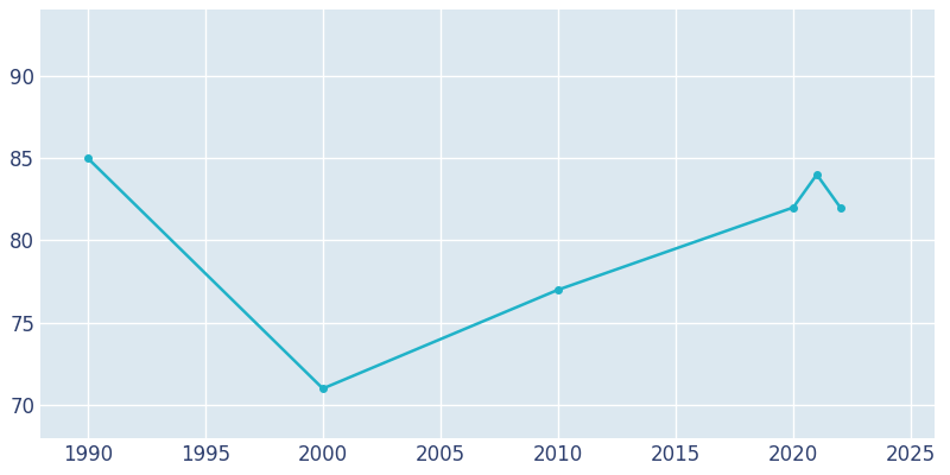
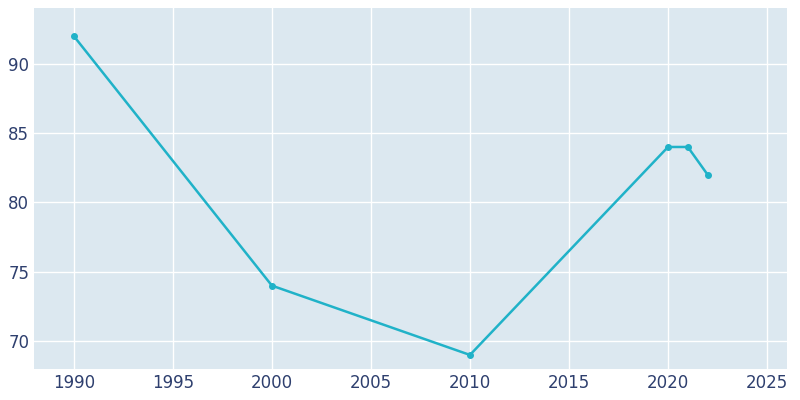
1990: 85 -> 92
2000: 71 -> 74
2010: 77 -> 69
2020: 82 -> 84
